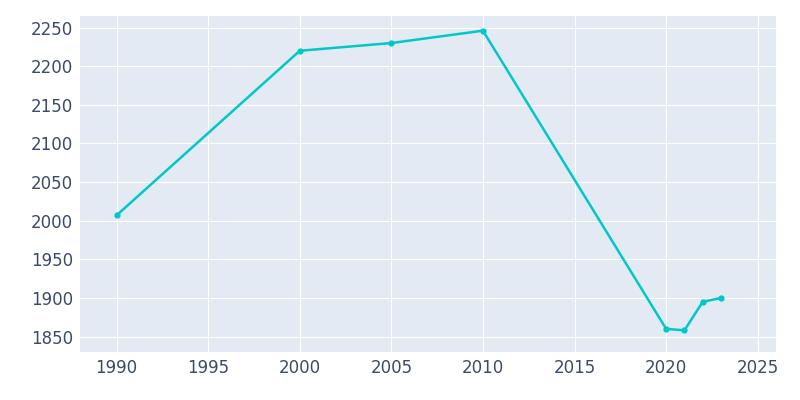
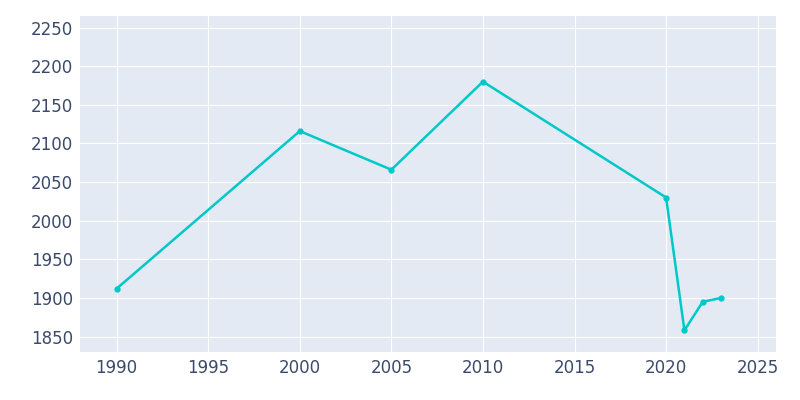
1990: 2007 -> 1912
2000: 2220 -> 2116
2005: 2230 -> 2066
2010: 2246 -> 2180
2020: 1860 -> 2030
